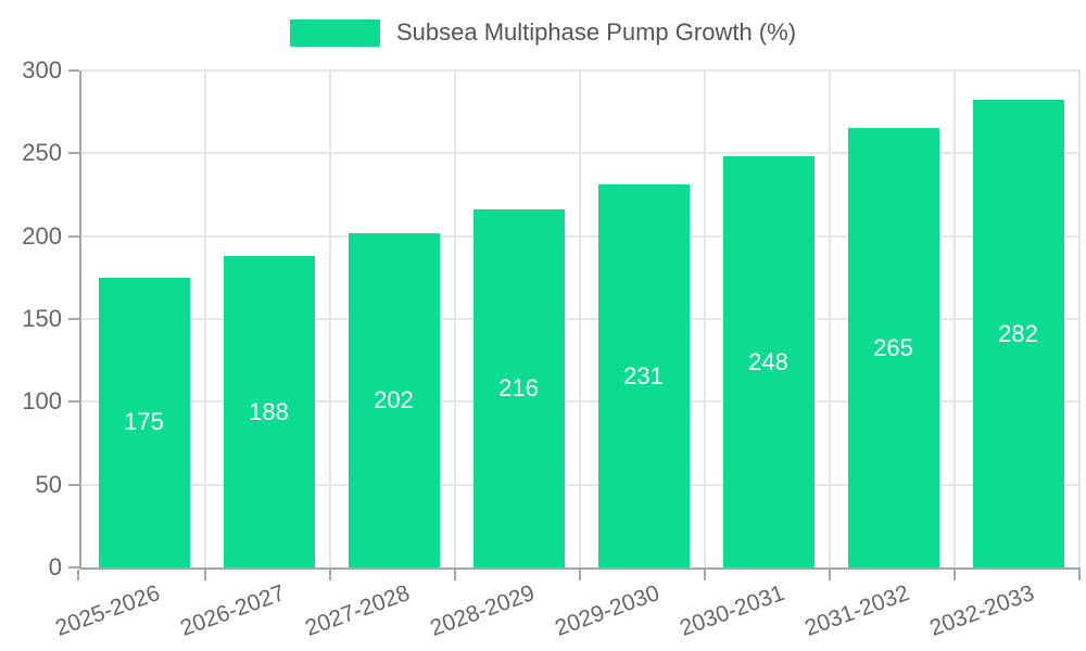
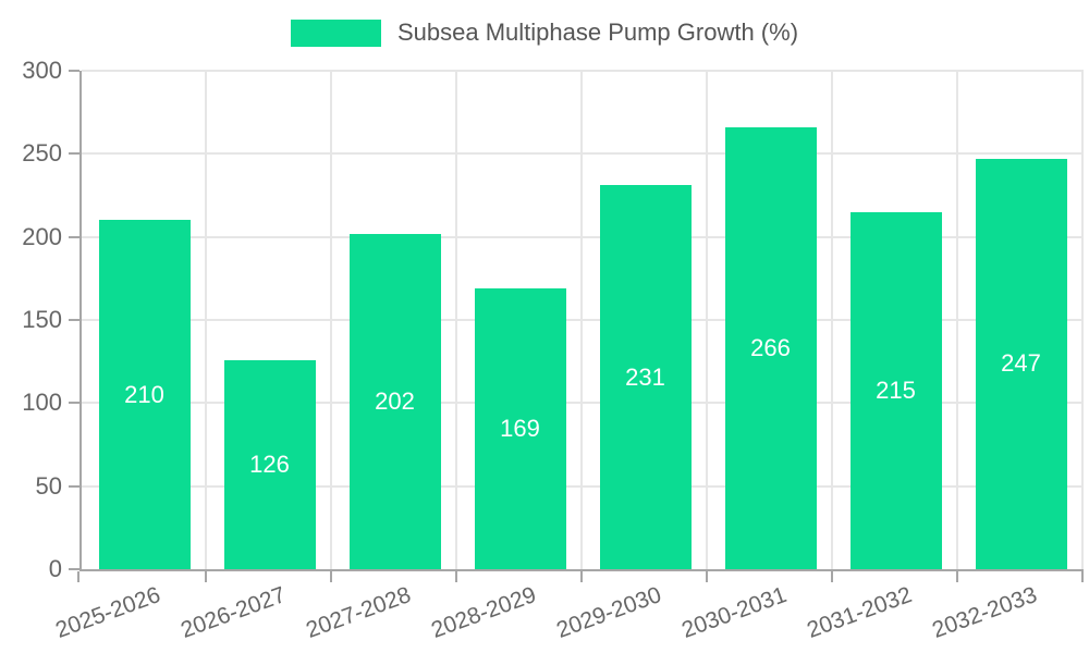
2025-2026: 175 -> 210
2026-2027: 188 -> 126
2028-2029: 216 -> 169
2030-2031: 248 -> 266
2031-2032: 265 -> 215
2032-2033: 282 -> 247
